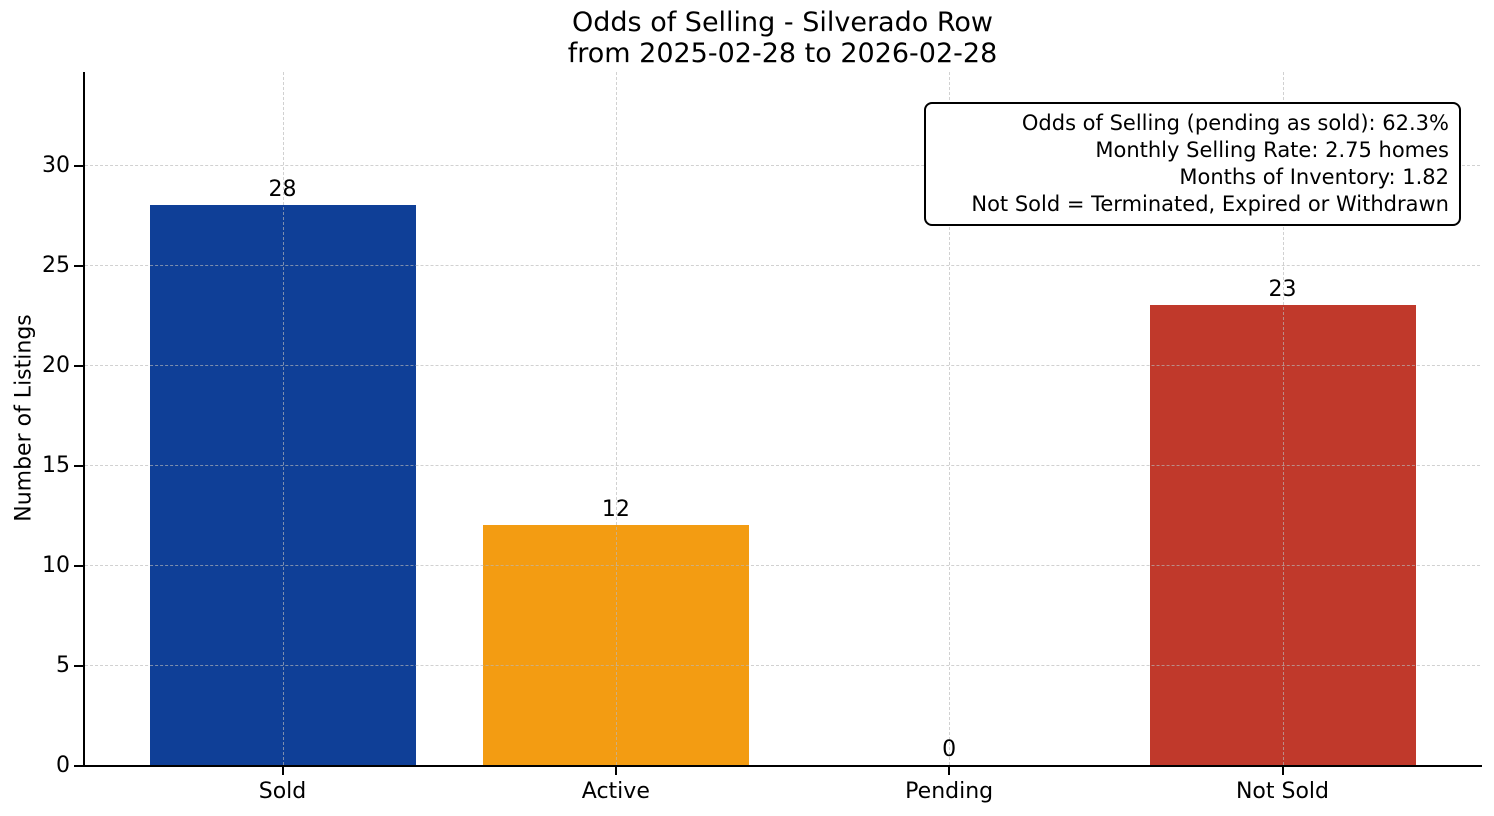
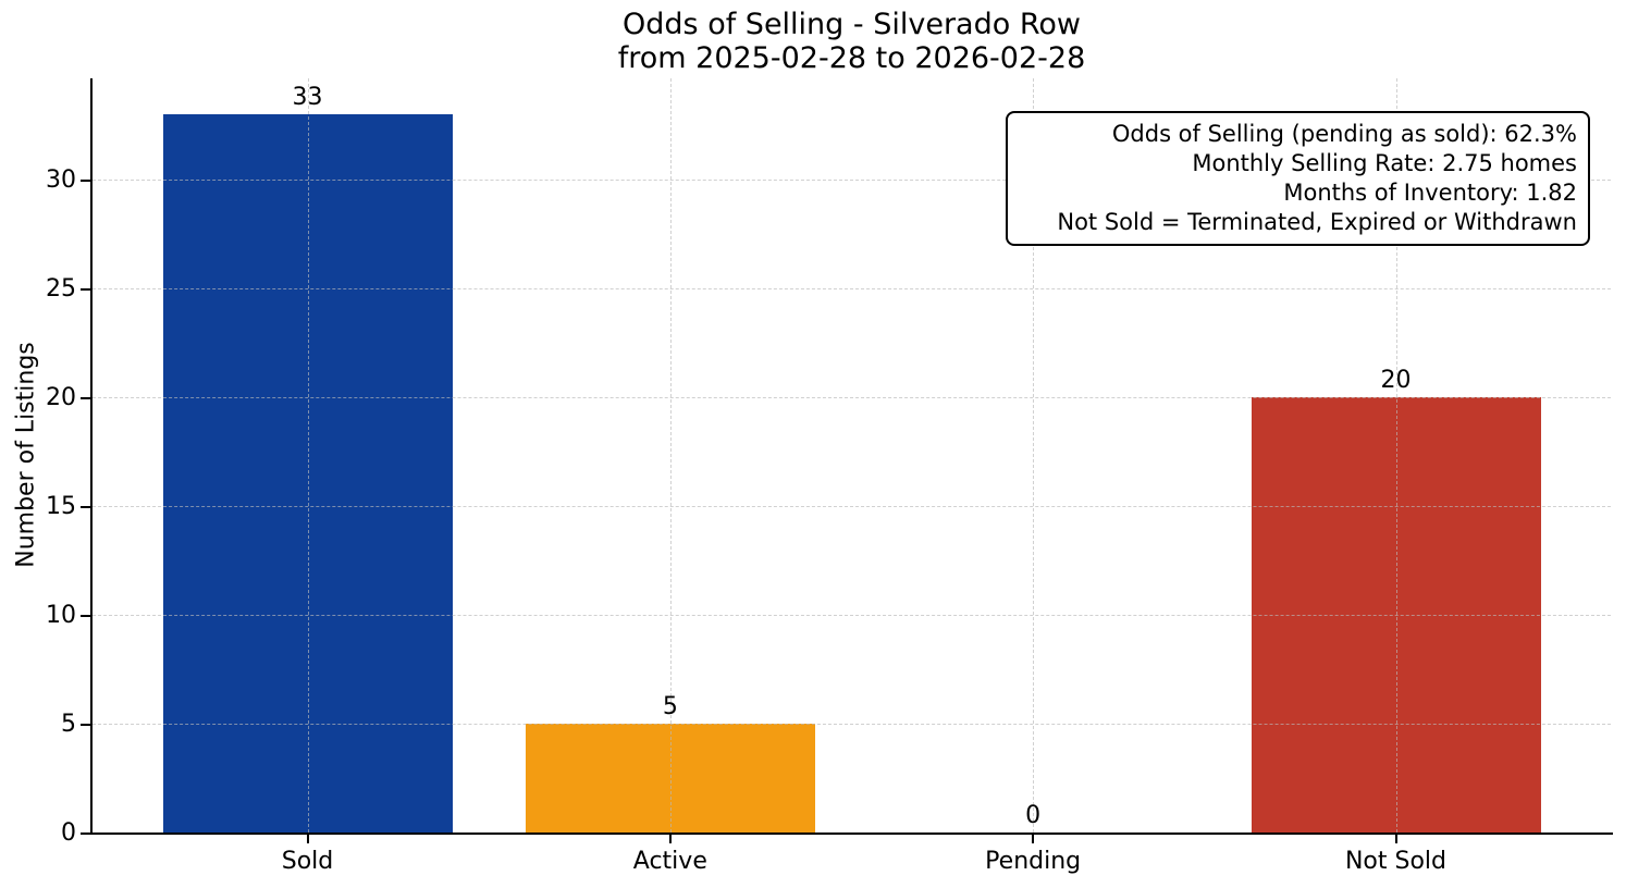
Sold: 28 -> 33
Active: 12 -> 5
Not Sold: 23 -> 20
